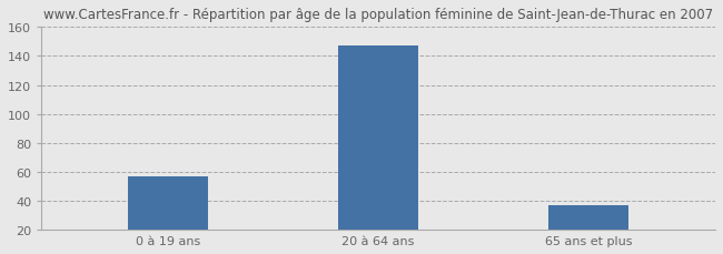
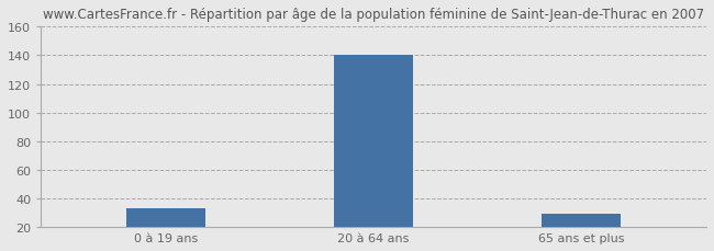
0 à 19 ans: 57 -> 33
20 à 64 ans: 147 -> 140
65 ans et plus: 37 -> 29
